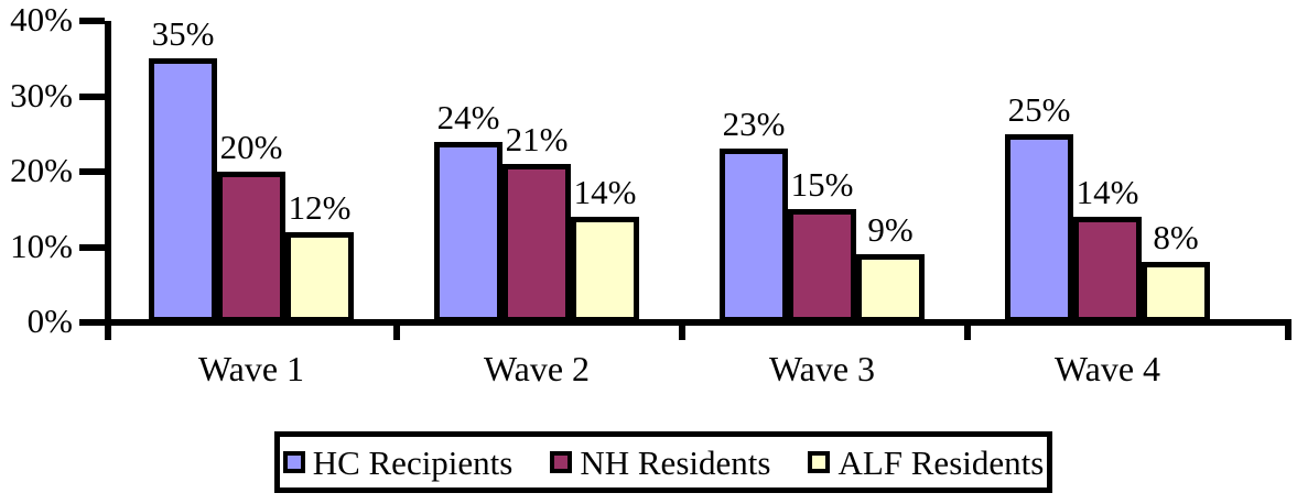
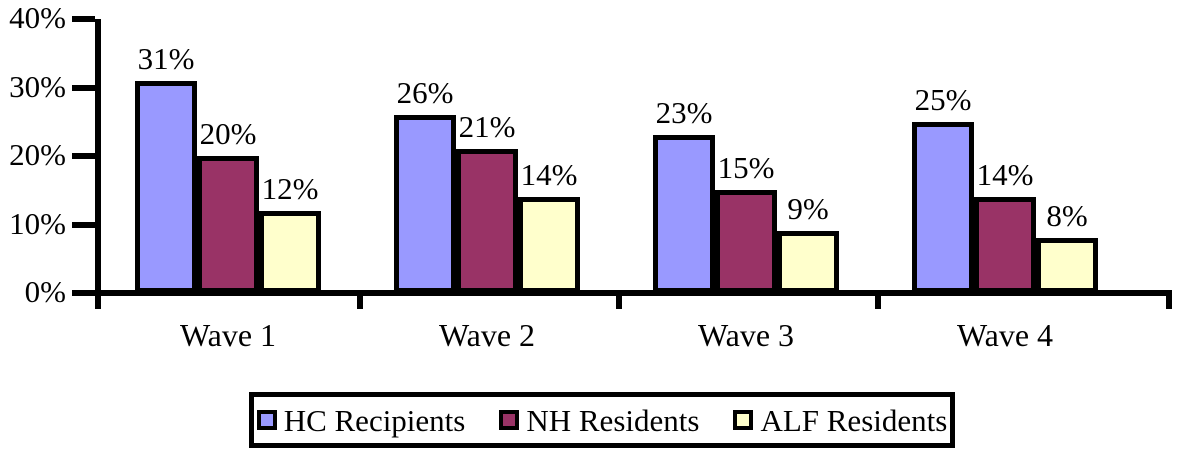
HC Recipients/Wave 1: 35% -> 31%
HC Recipients/Wave 2: 24% -> 26%
